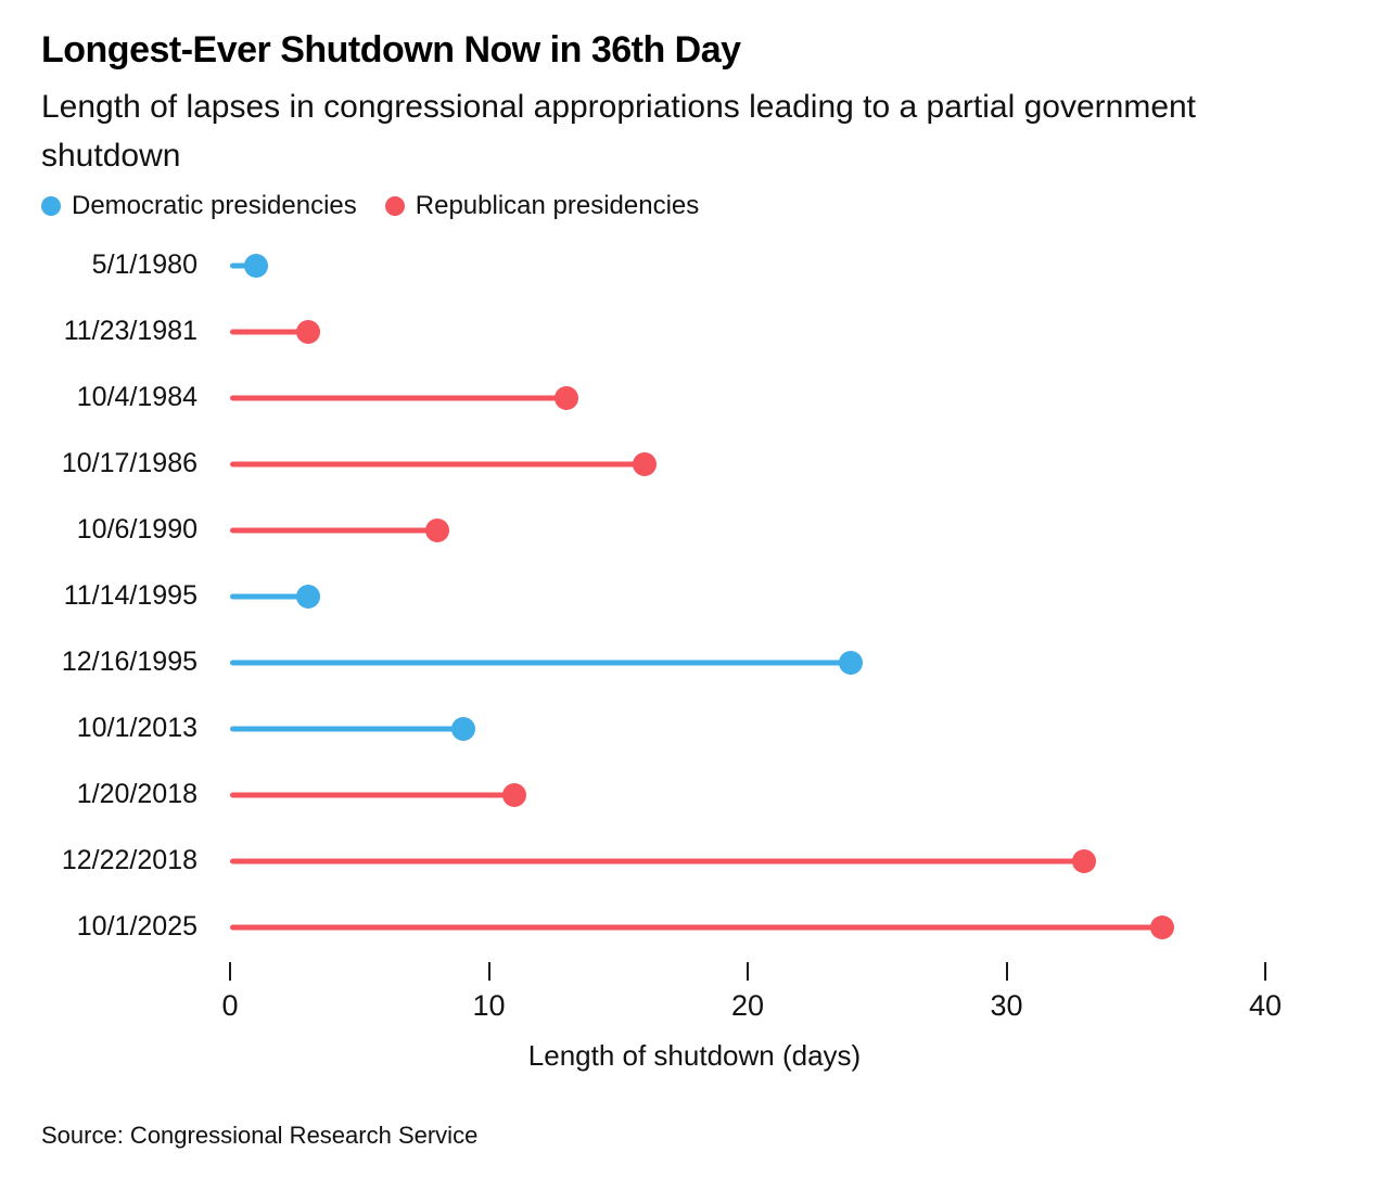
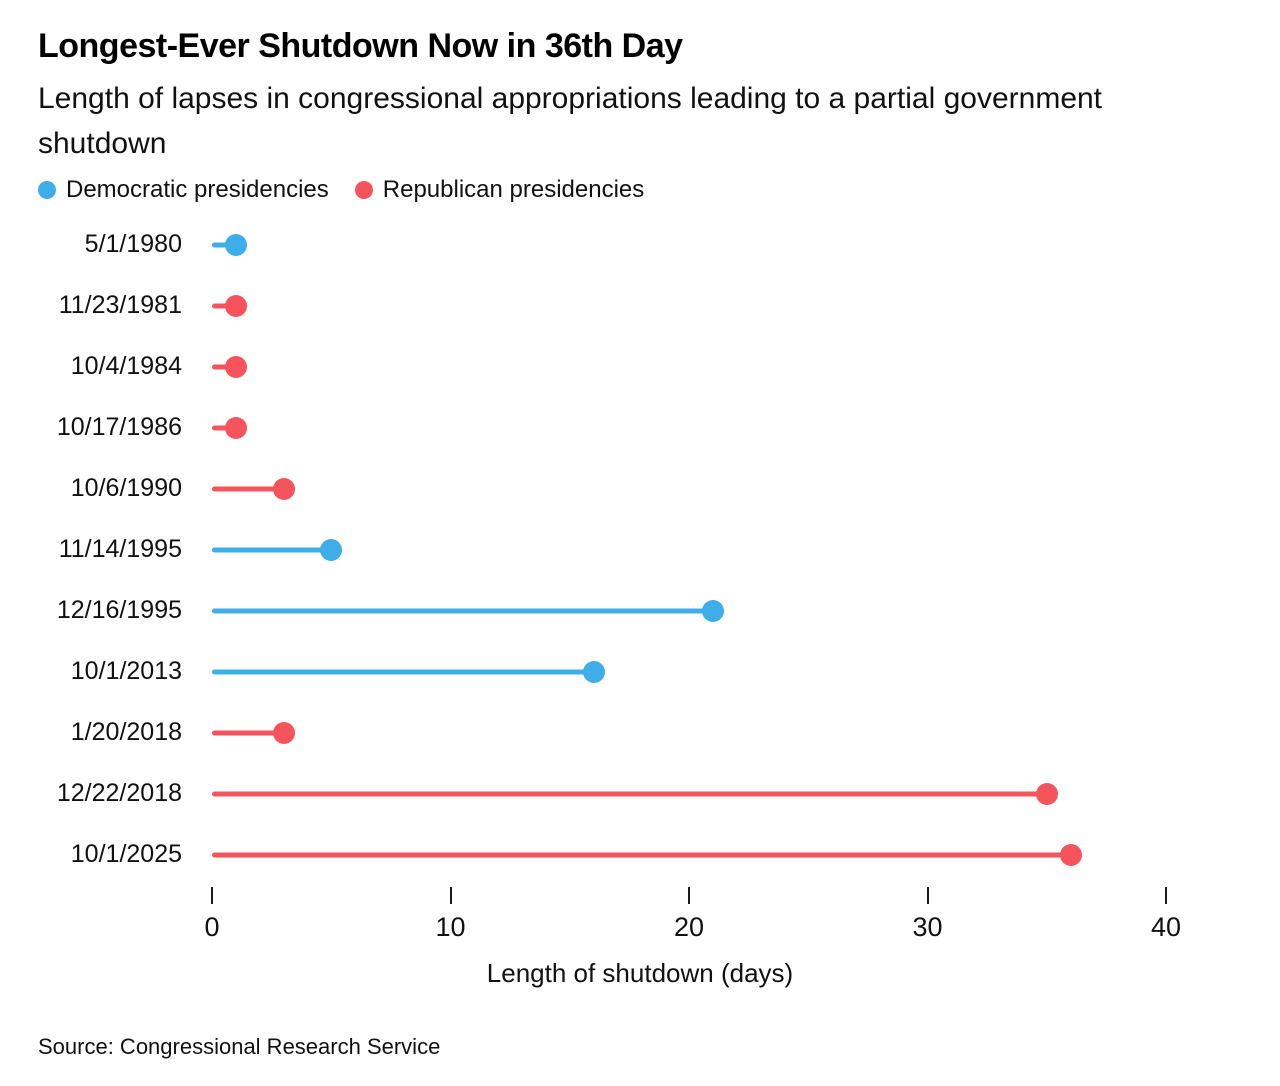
11/23/1981: 3 -> 1
10/4/1984: 13 -> 1
10/17/1986: 16 -> 1
10/6/1990: 8 -> 3
11/14/1995: 3 -> 5
12/16/1995: 24 -> 21
10/1/2013: 9 -> 16
1/20/2018: 11 -> 3
12/22/2018: 33 -> 35
